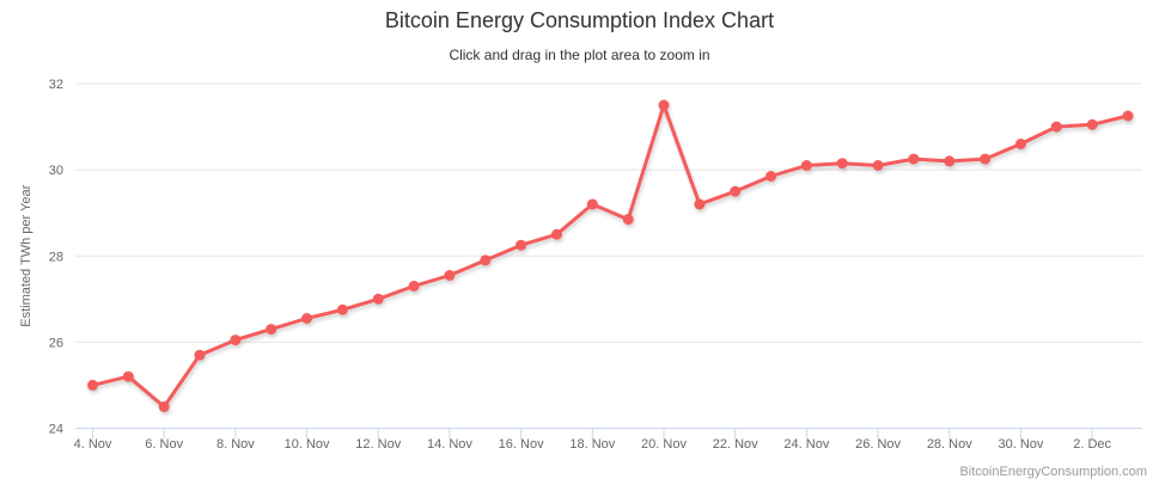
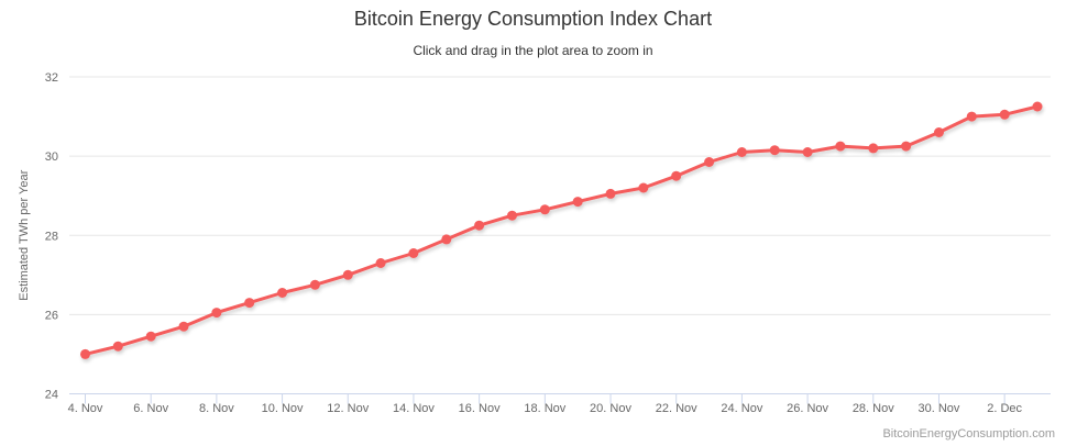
6. Nov: 24.5 -> 25.4
18. Nov: 29.2 -> 28.6
20. Nov: 31.5 -> 29.1
